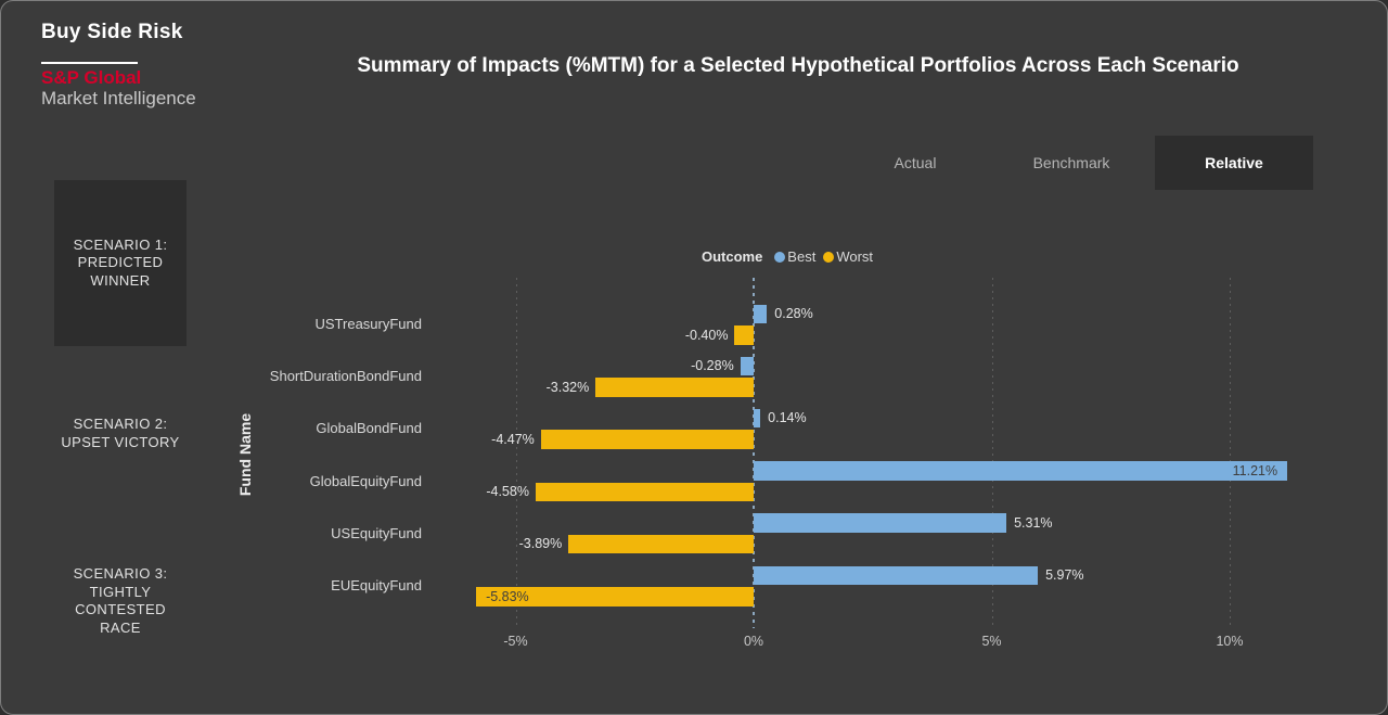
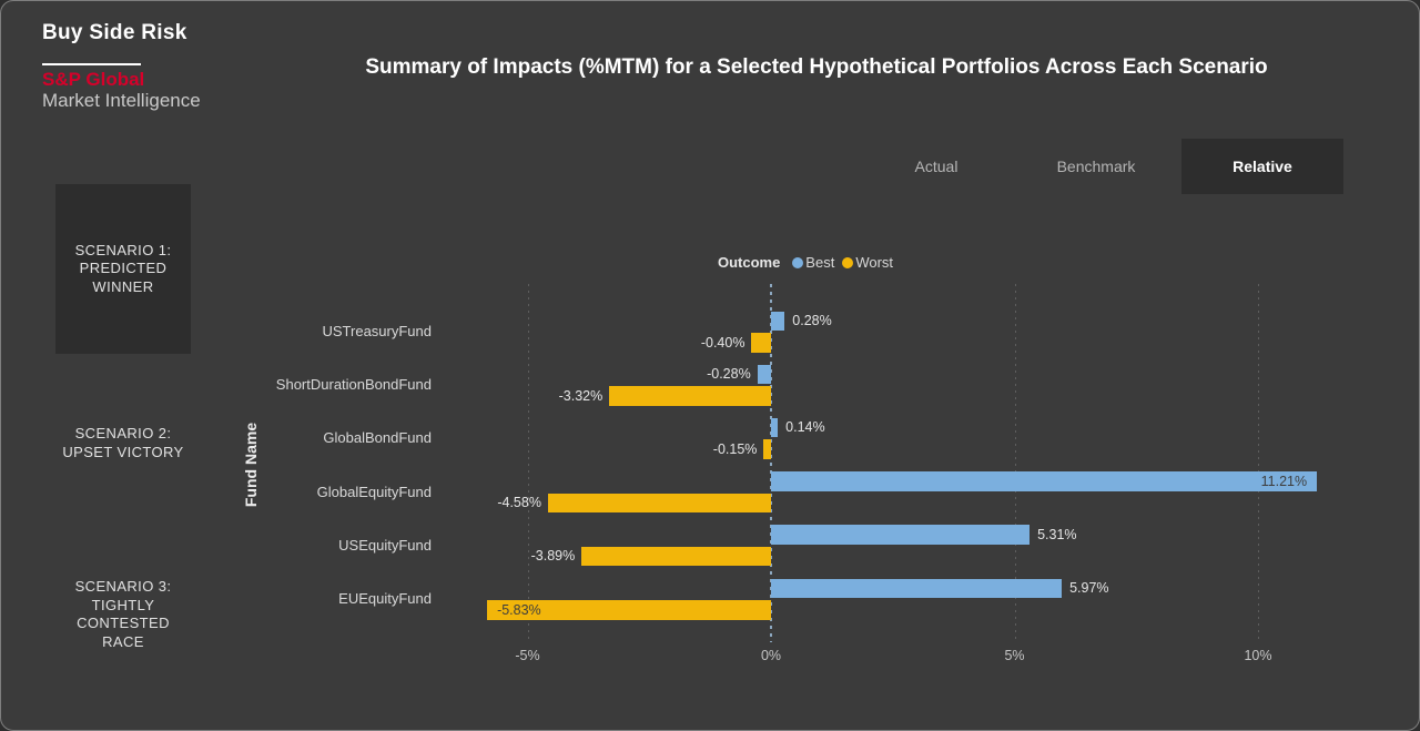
Worst/GlobalBondFund: -4.47% -> -0.15%
